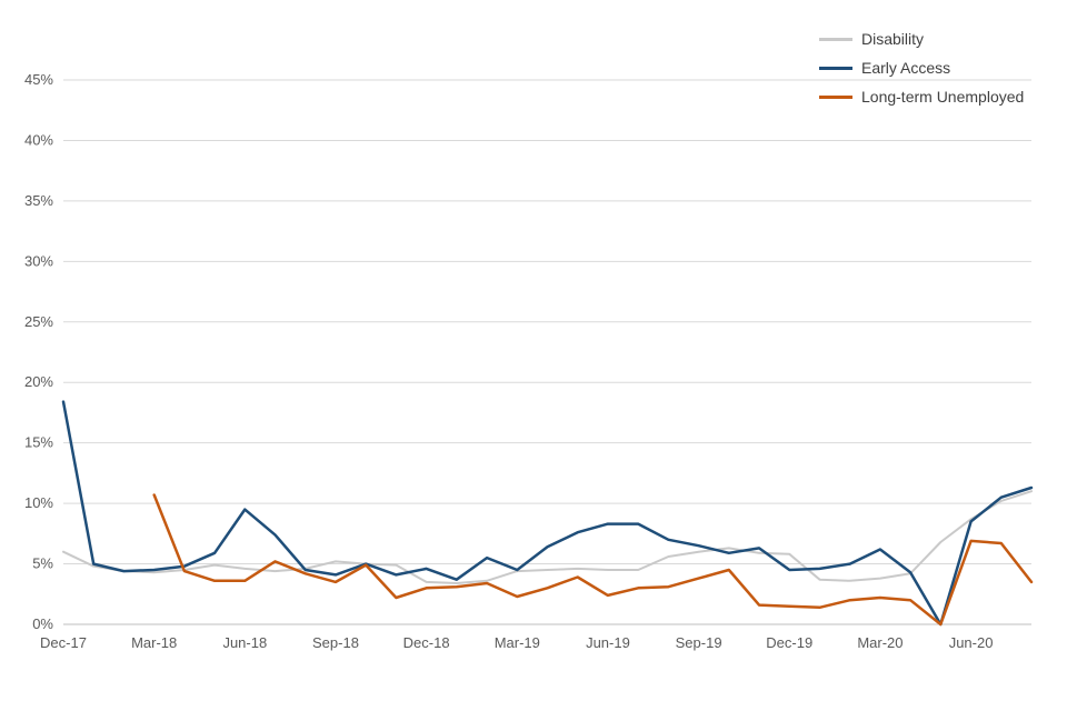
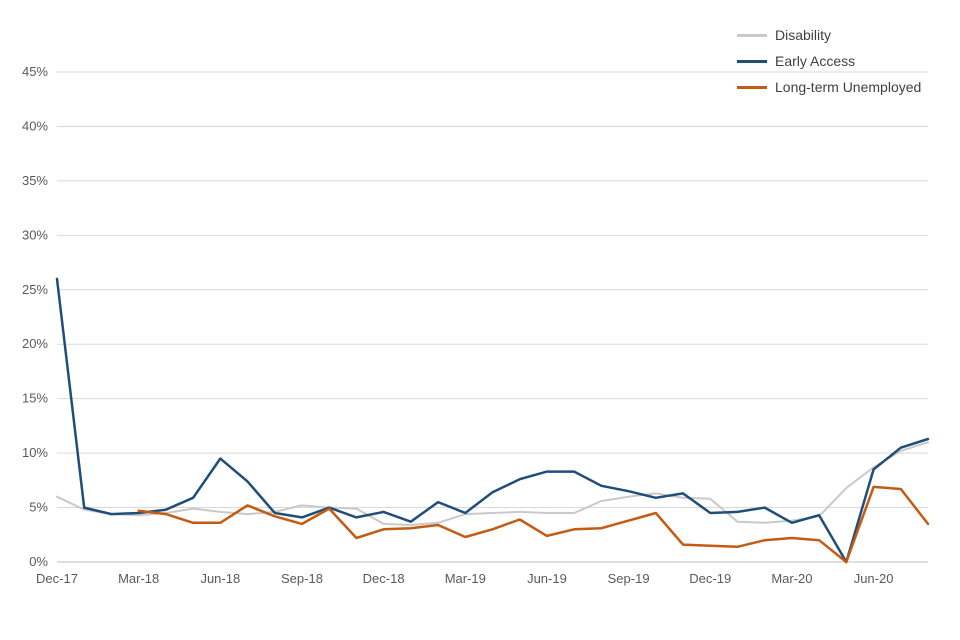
Early Access/Dec-17: 18.4% -> 26.0%
Long-term Unemployed/Mar-18: 10.7% -> 4.7%
Early Access/Mar-20: 6.2% -> 3.6%
